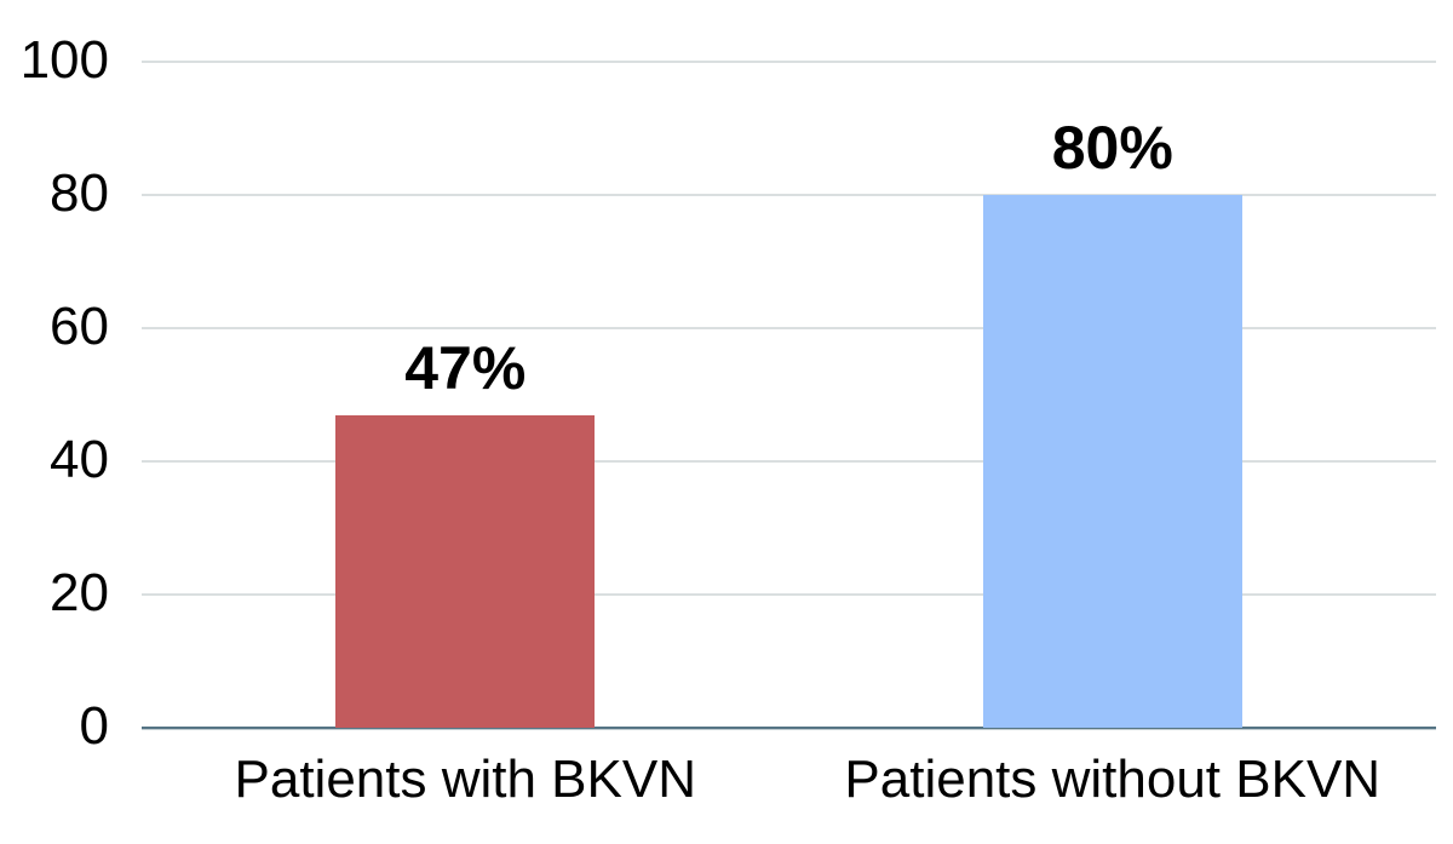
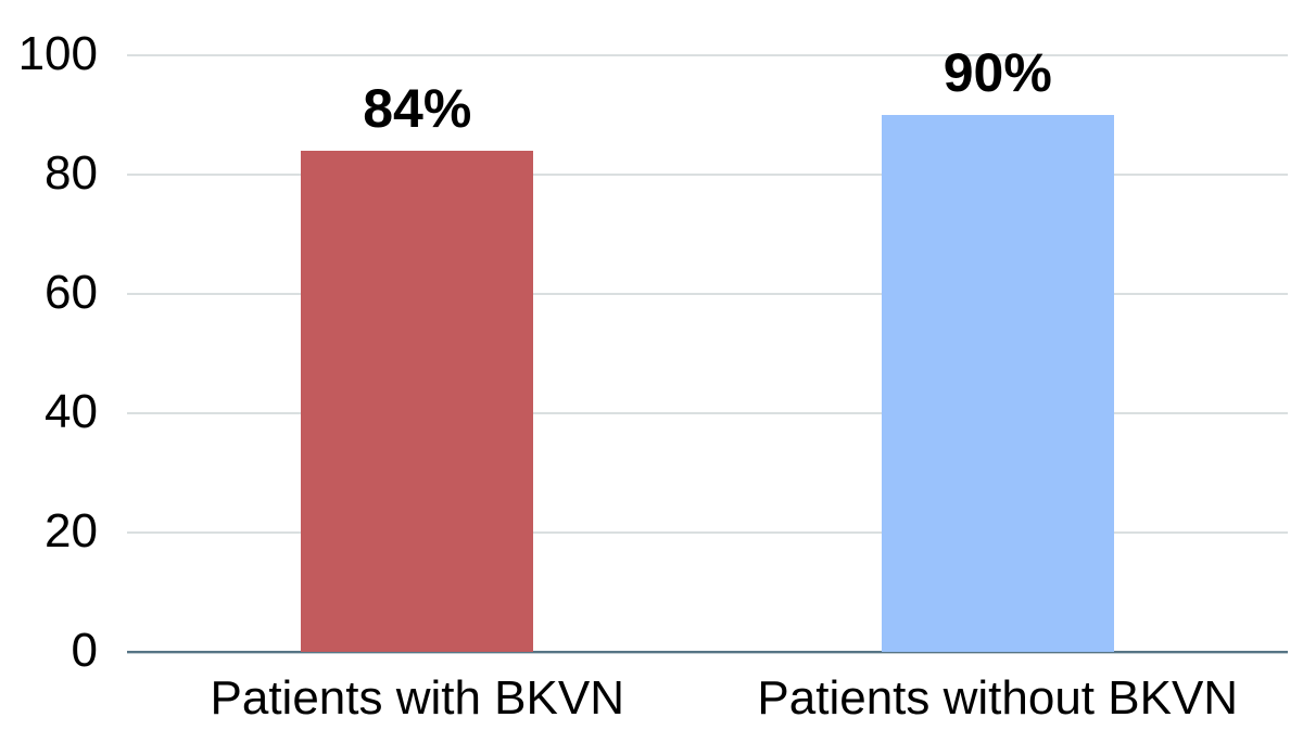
Patients with BKVN: 47% -> 84%
Patients without BKVN: 80% -> 90%
